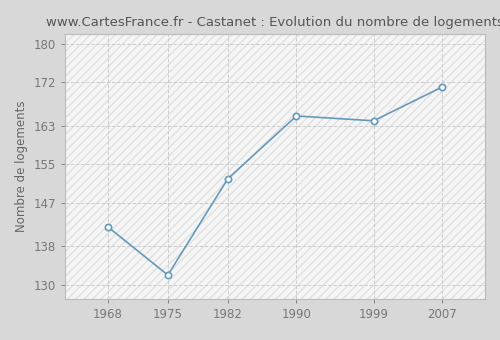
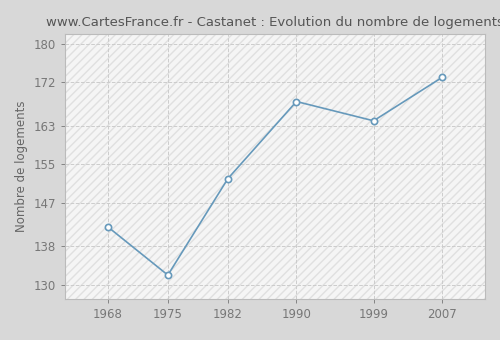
1990: 165 -> 168
2007: 171 -> 173
